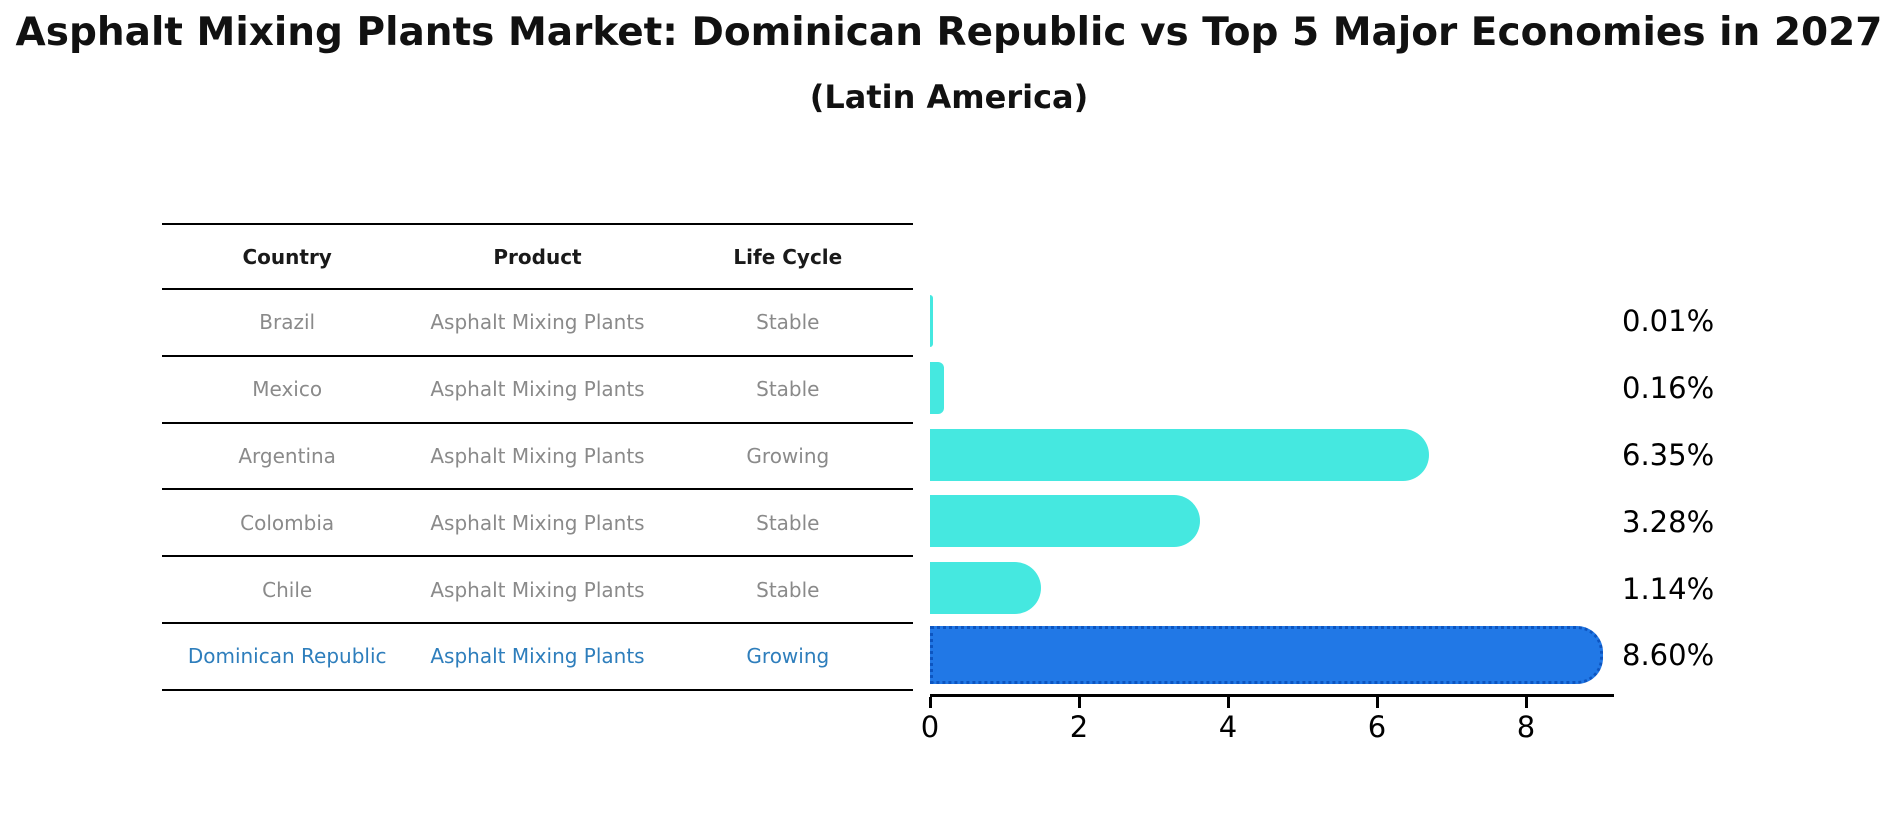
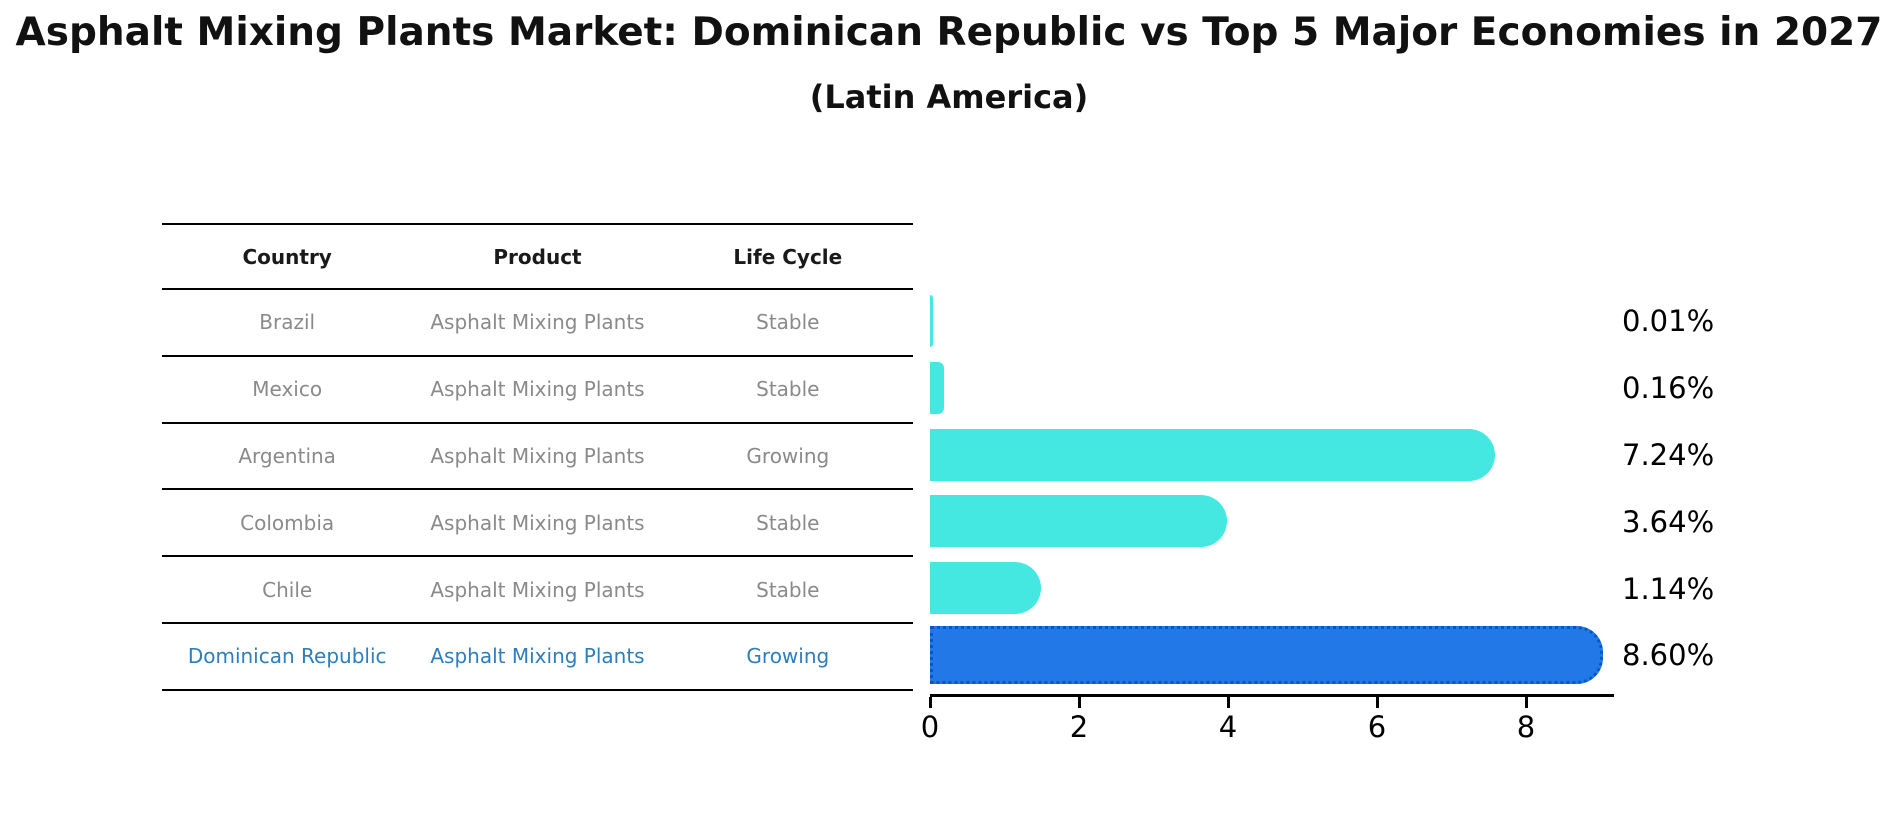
Argentina: 6.35% -> 7.24%
Colombia: 3.28% -> 3.64%
